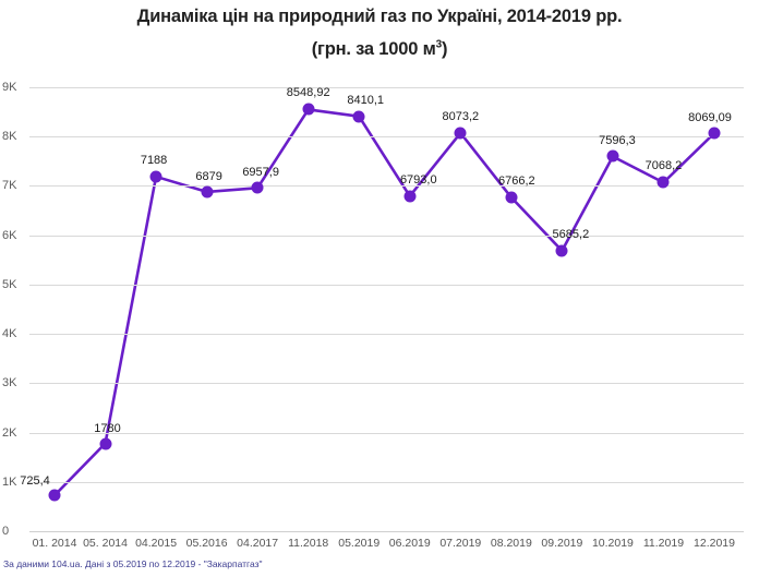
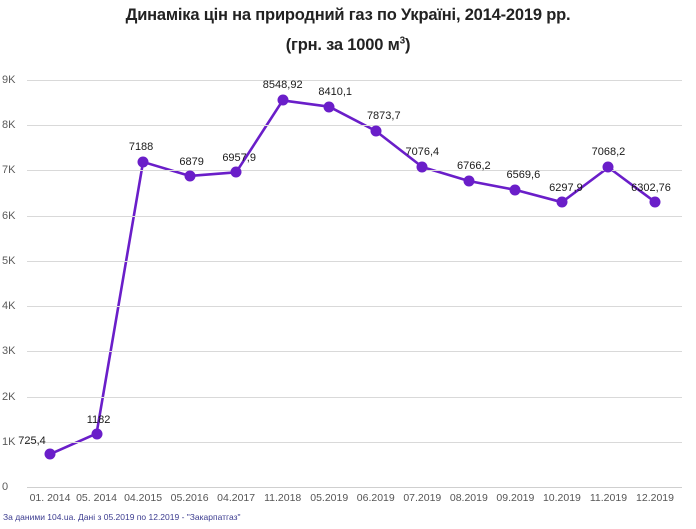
05. 2014: 1780 -> 1182
06.2019: 6793,0 -> 7873,7
07.2019: 8073,2 -> 7076,4
09.2019: 5685,2 -> 6569,6
10.2019: 7596,3 -> 6297,9
12.2019: 8069,09 -> 6302,76
